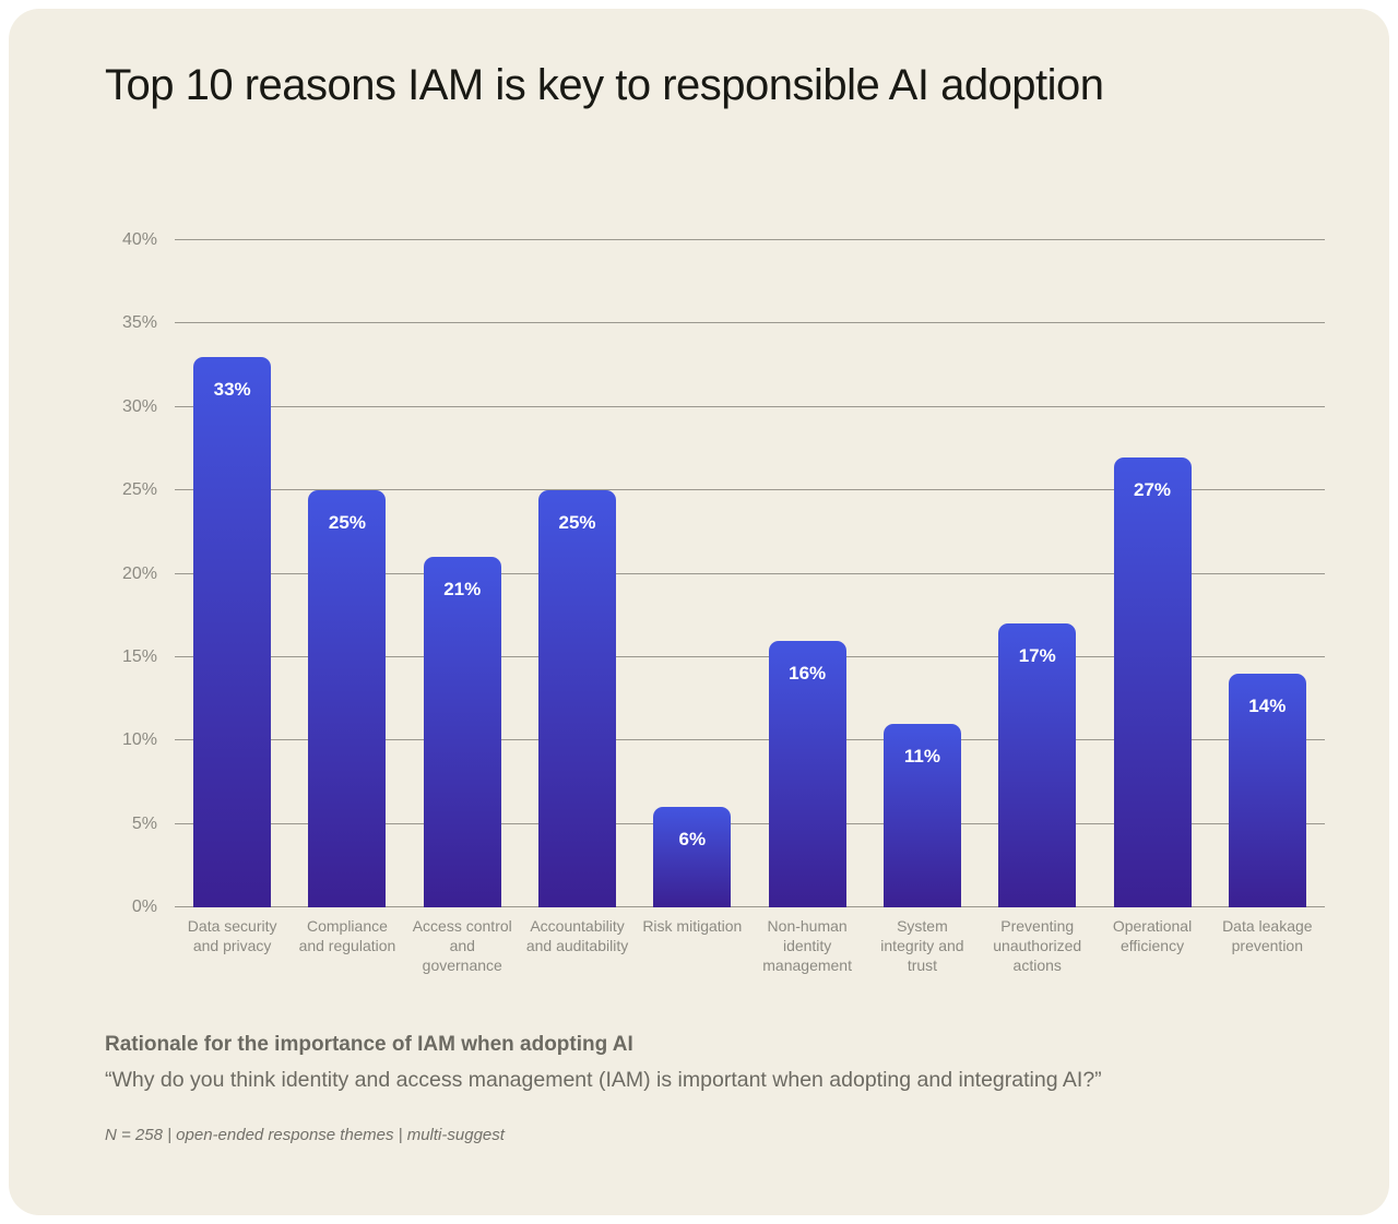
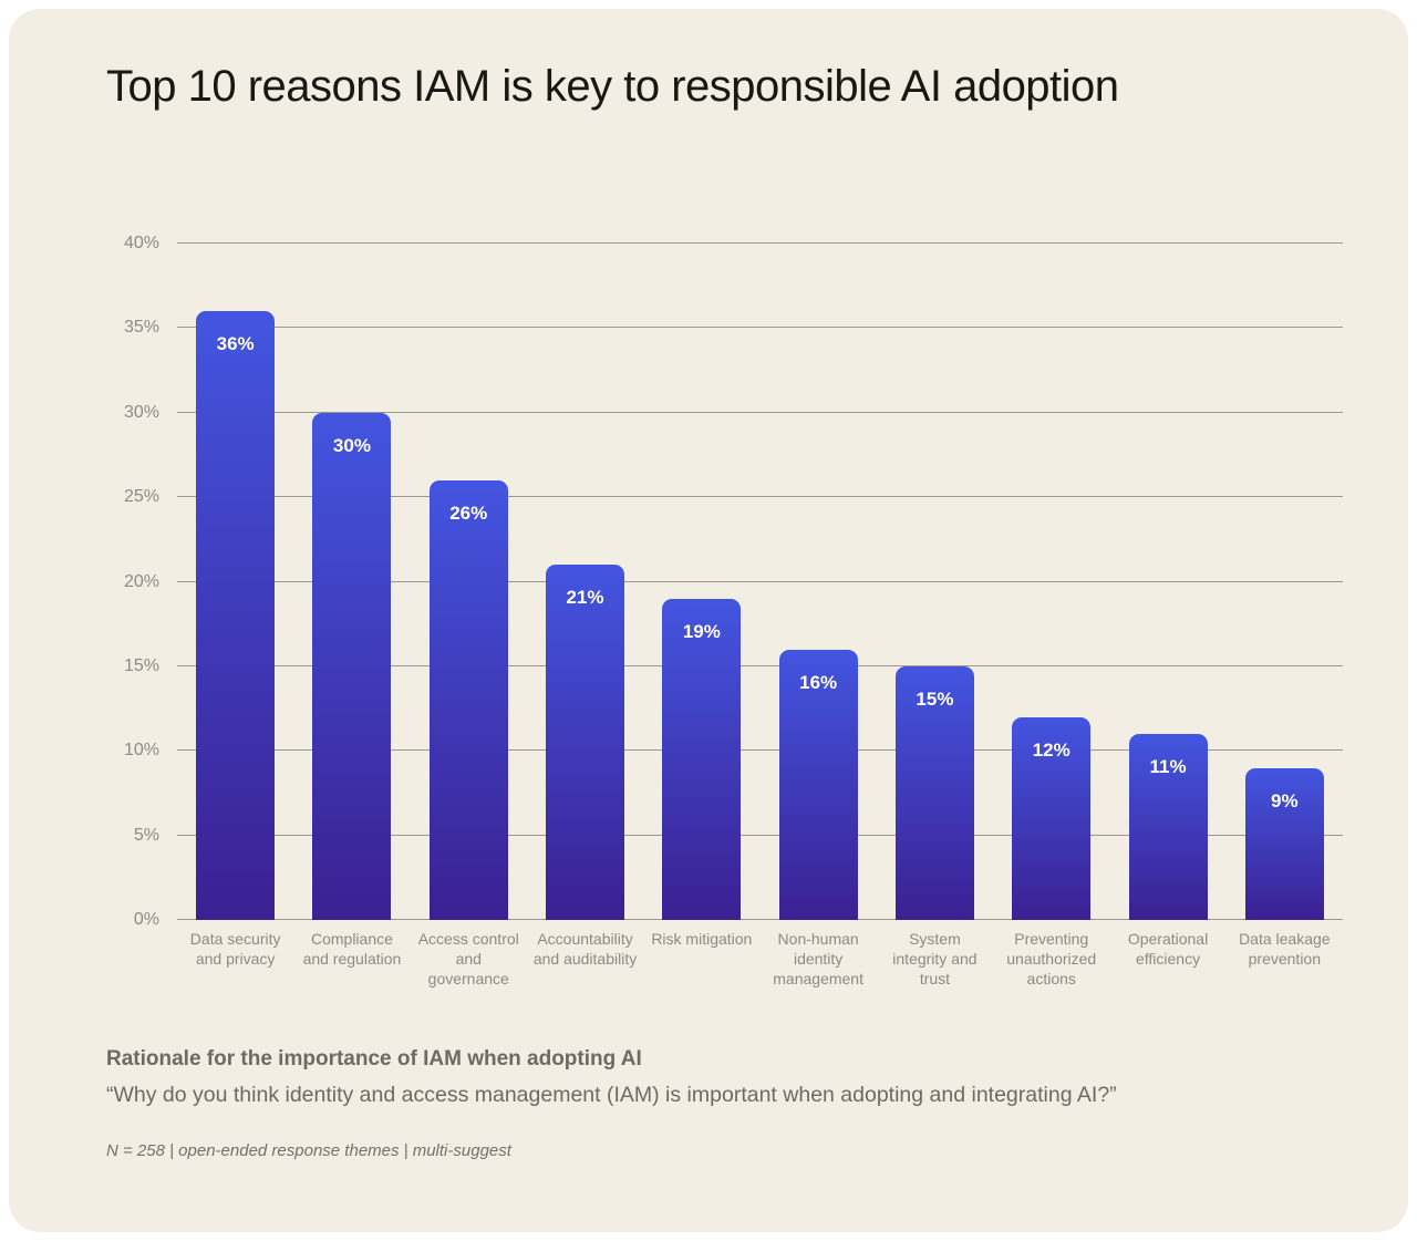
Data security and privacy: 33% -> 36%
Compliance and regulation: 25% -> 30%
Access control and governance: 21% -> 26%
Accountability and auditability: 25% -> 21%
Risk mitigation: 6% -> 19%
System integrity and trust: 11% -> 15%
Preventing unauthorized actions: 17% -> 12%
Operational efficiency: 27% -> 11%
Data leakage prevention: 14% -> 9%
